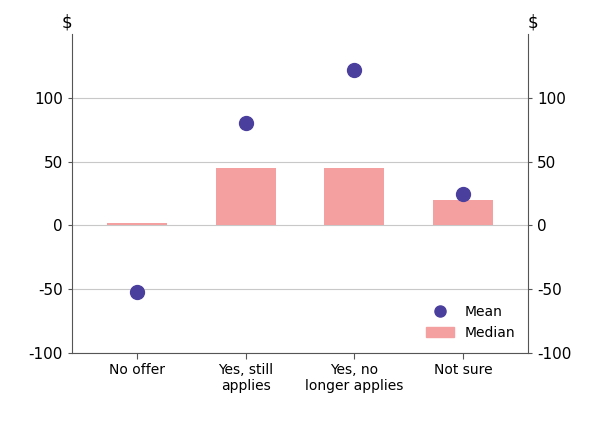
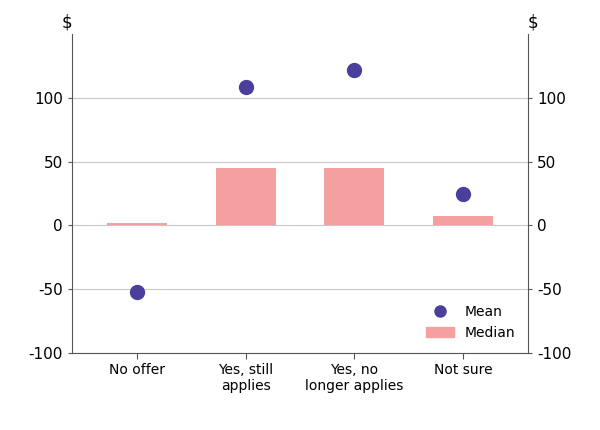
Mean/Yes, still applies: 80 -> 109
Median/Not sure: 20 -> 7
